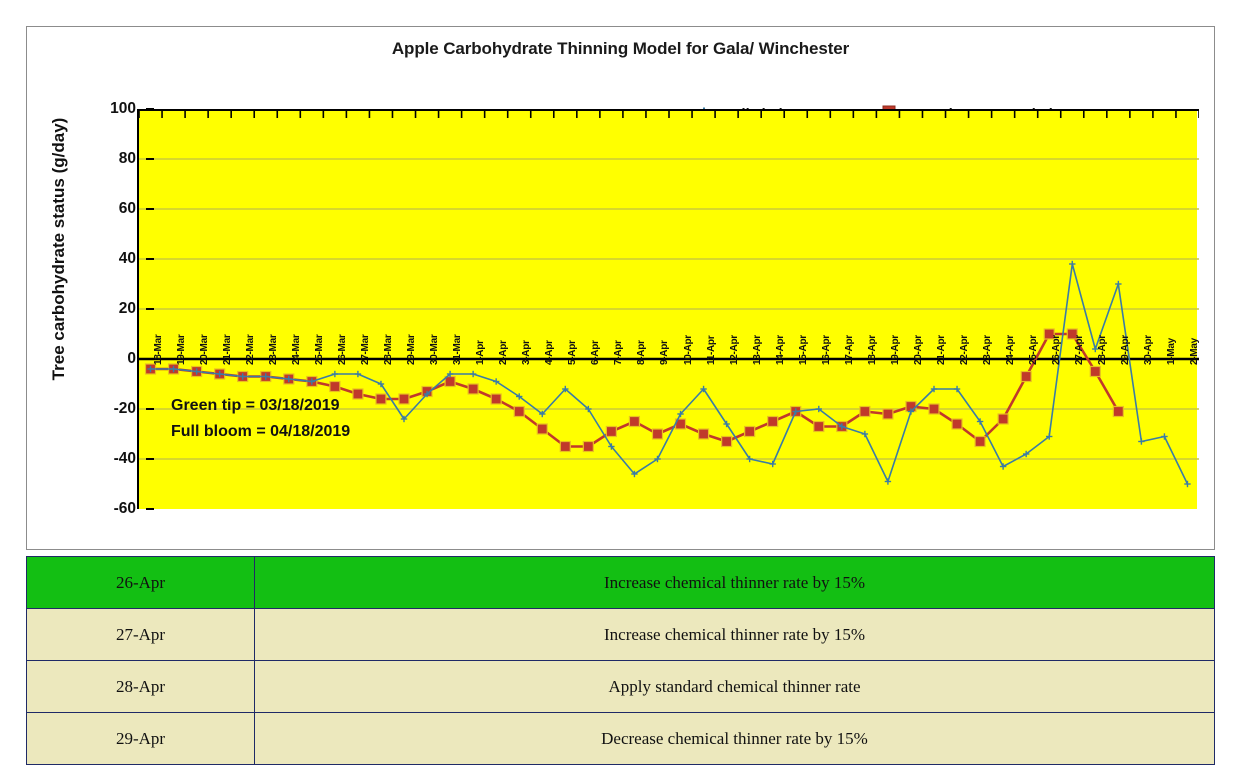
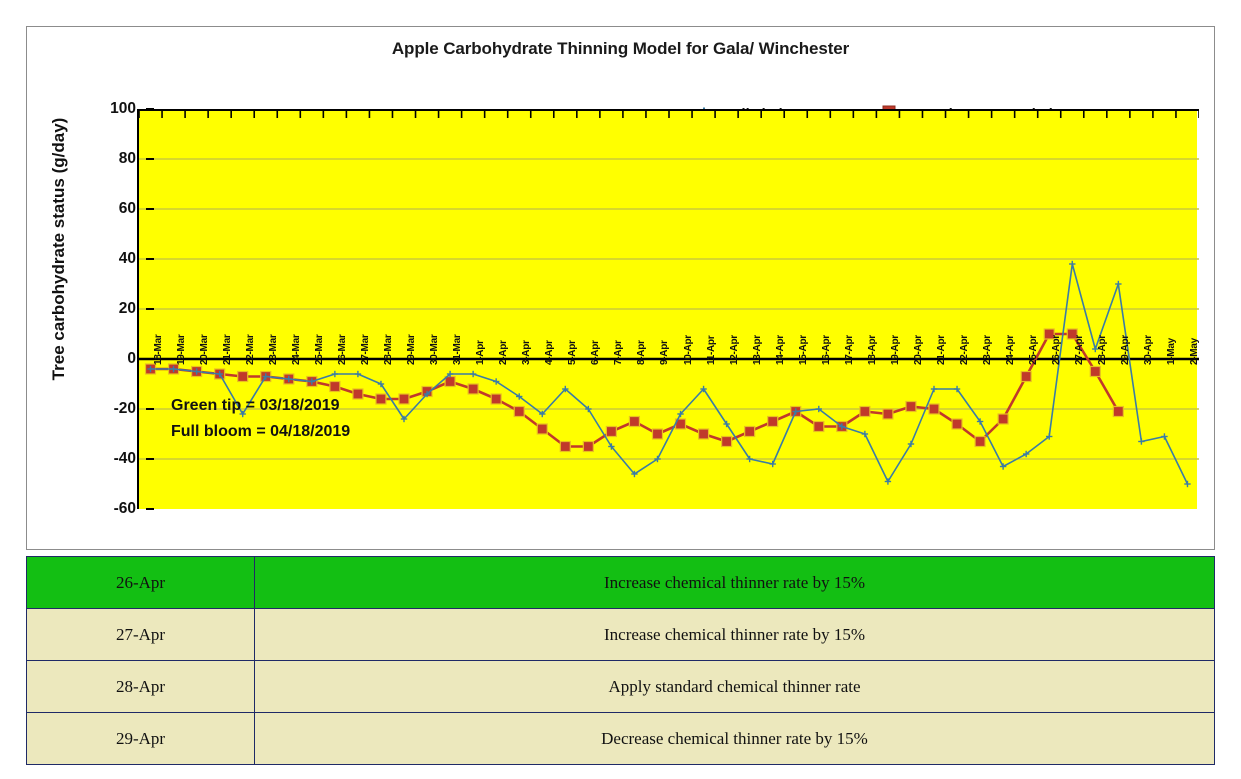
Daily balance/22-Mar: -7 -> -22
Daily balance/20-Apr: -21 -> -34
